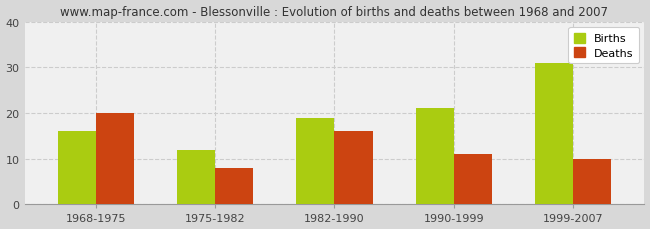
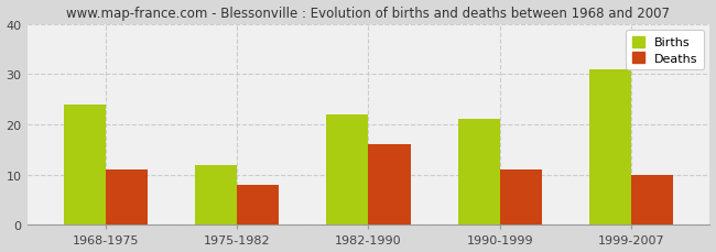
Births/1968-1975: 16 -> 24
Deaths/1968-1975: 20 -> 11
Births/1982-1990: 19 -> 22
